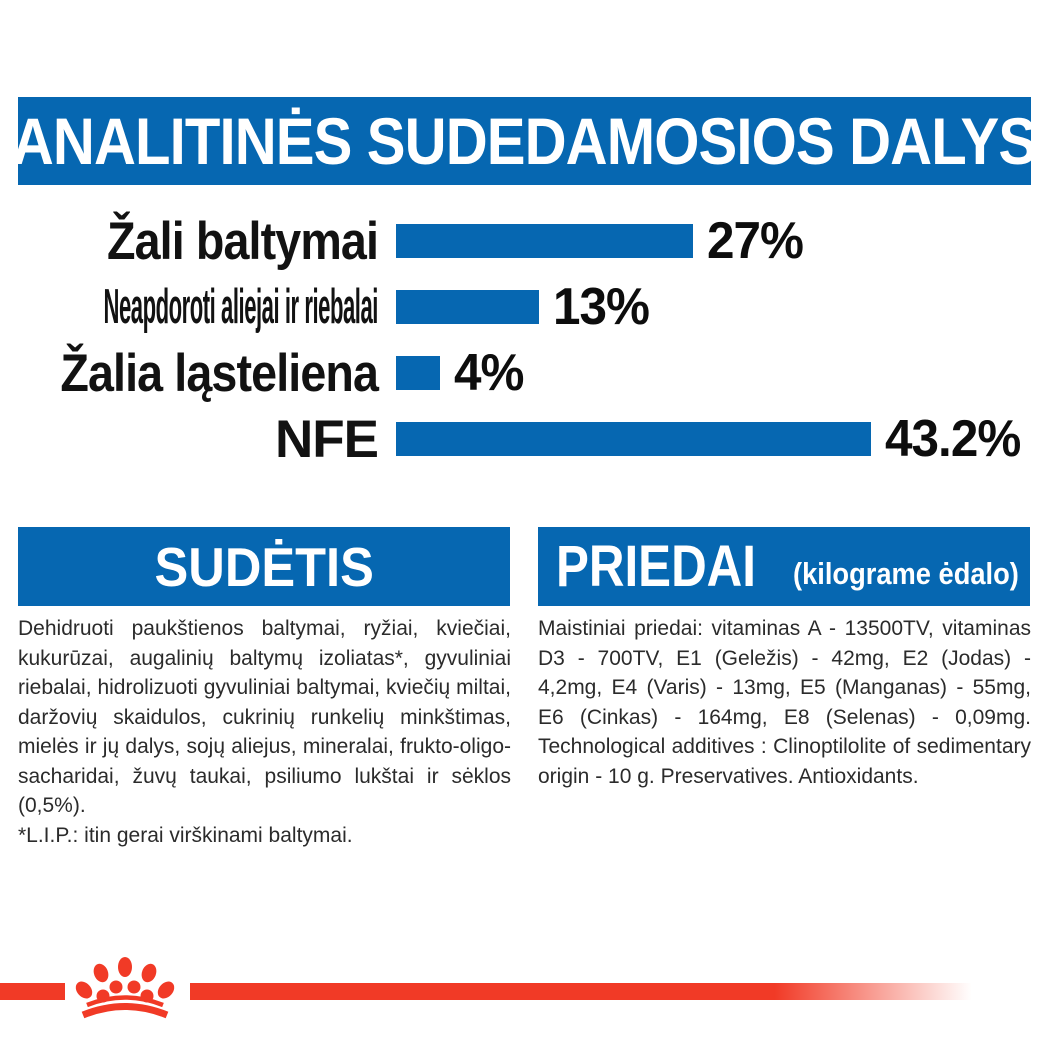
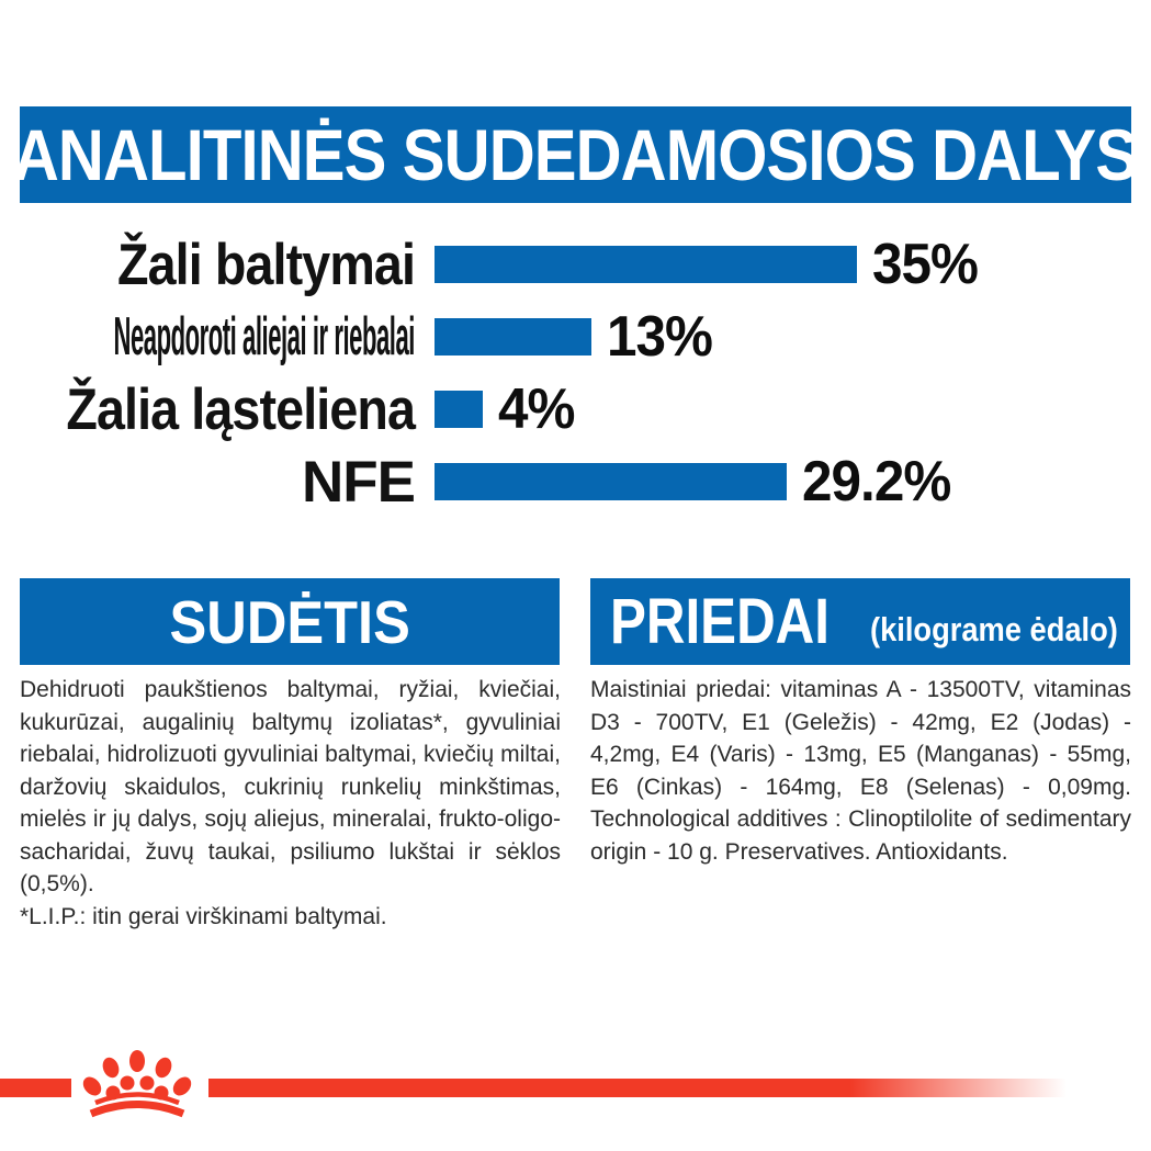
Žali baltymai: 27% -> 35%
NFE: 43.2% -> 29.2%
